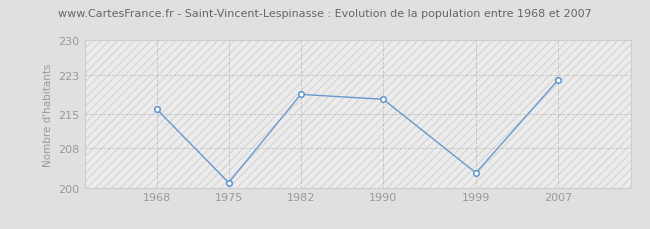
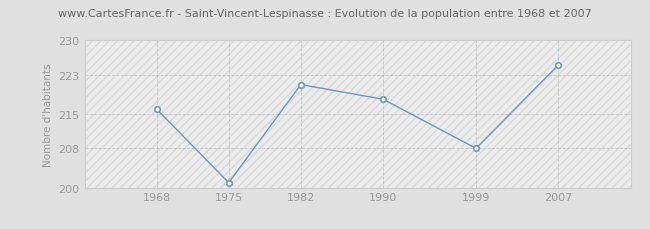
1982: 219 -> 221
1999: 203 -> 208
2007: 222 -> 225
